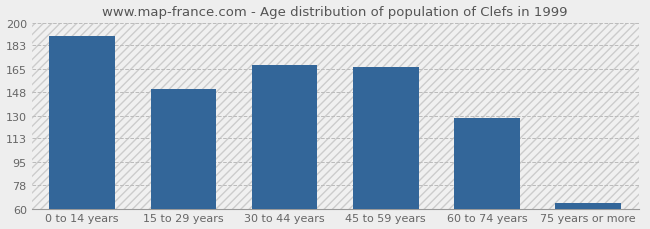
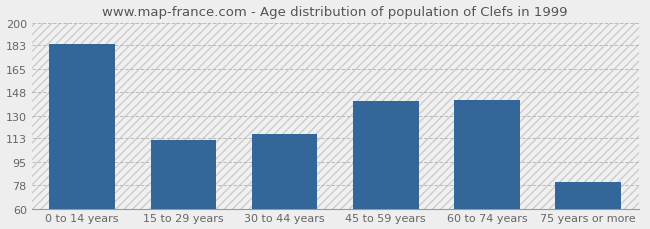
0 to 14 years: 190 -> 184
15 to 29 years: 150 -> 112
30 to 44 years: 168 -> 116
45 to 59 years: 167 -> 141
60 to 74 years: 128 -> 142
75 years or more: 64 -> 80
